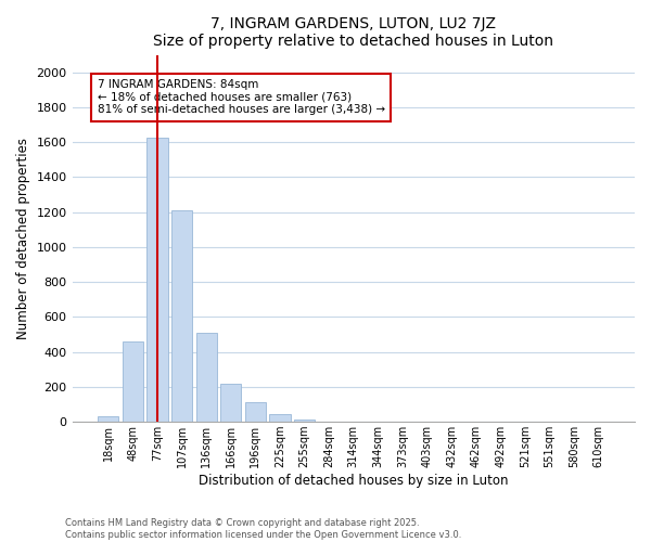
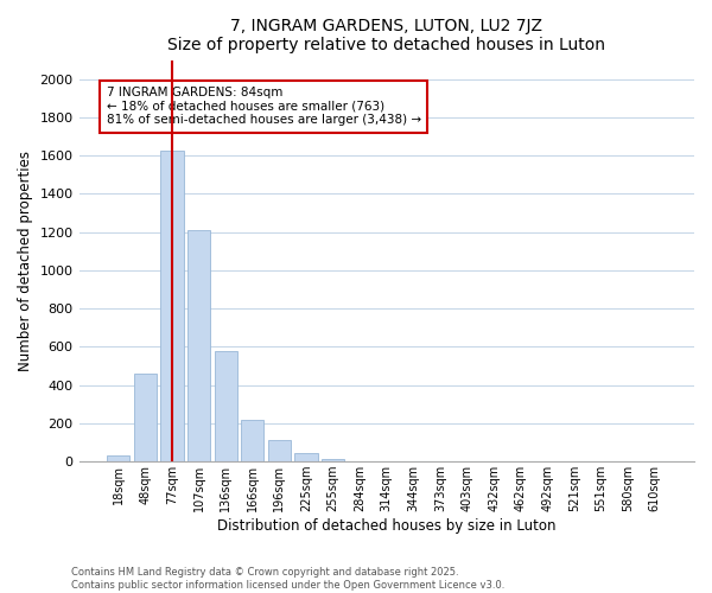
136sqm: 510 -> 580
